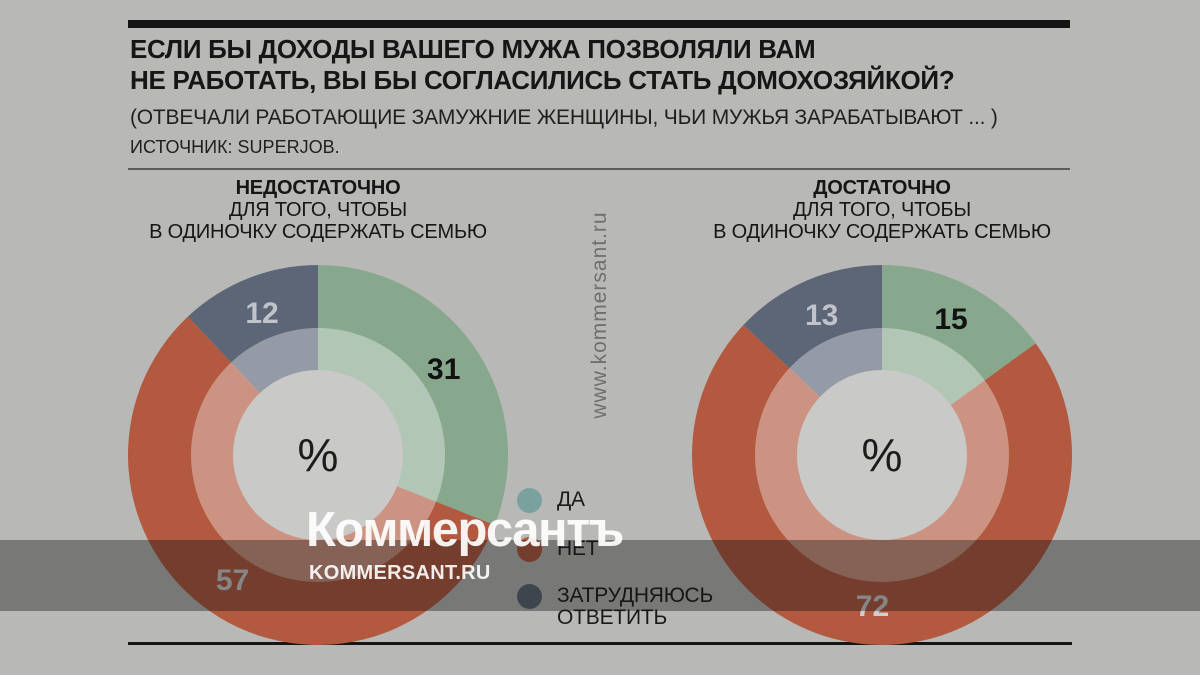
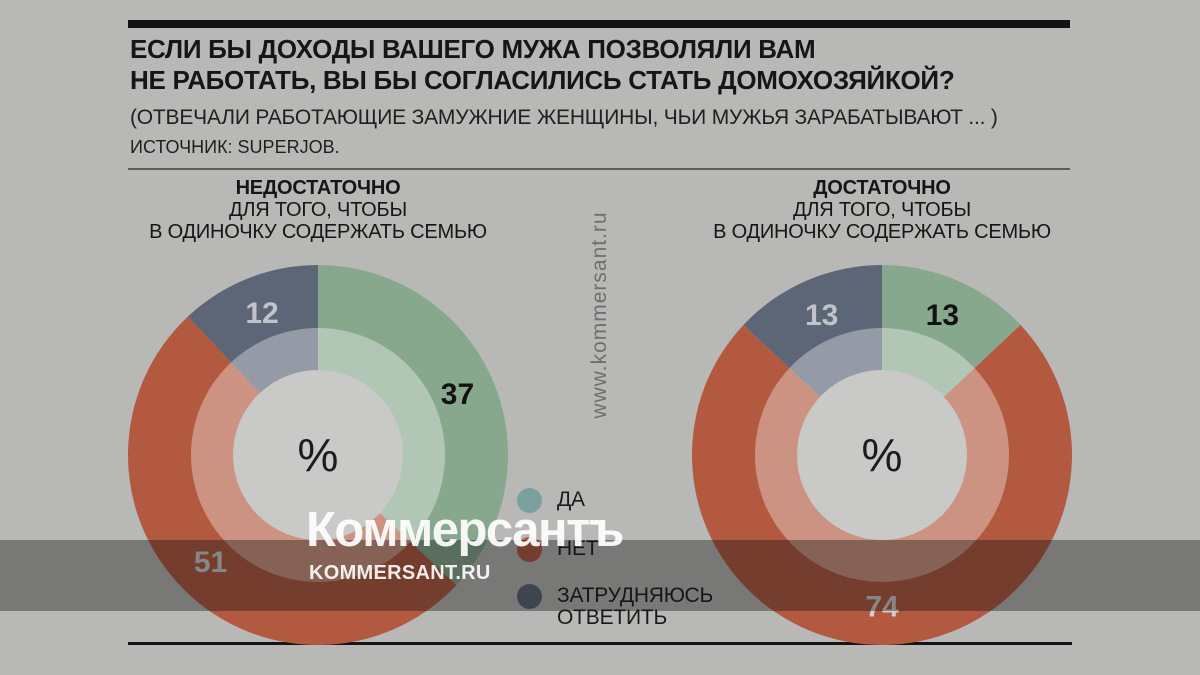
НЕДОСТАТОЧНО/ДА: 31 -> 37
НЕДОСТАТОЧНО/НЕТ: 57 -> 51
ДОСТАТОЧНО/ДА: 15 -> 13
ДОСТАТОЧНО/НЕТ: 72 -> 74
